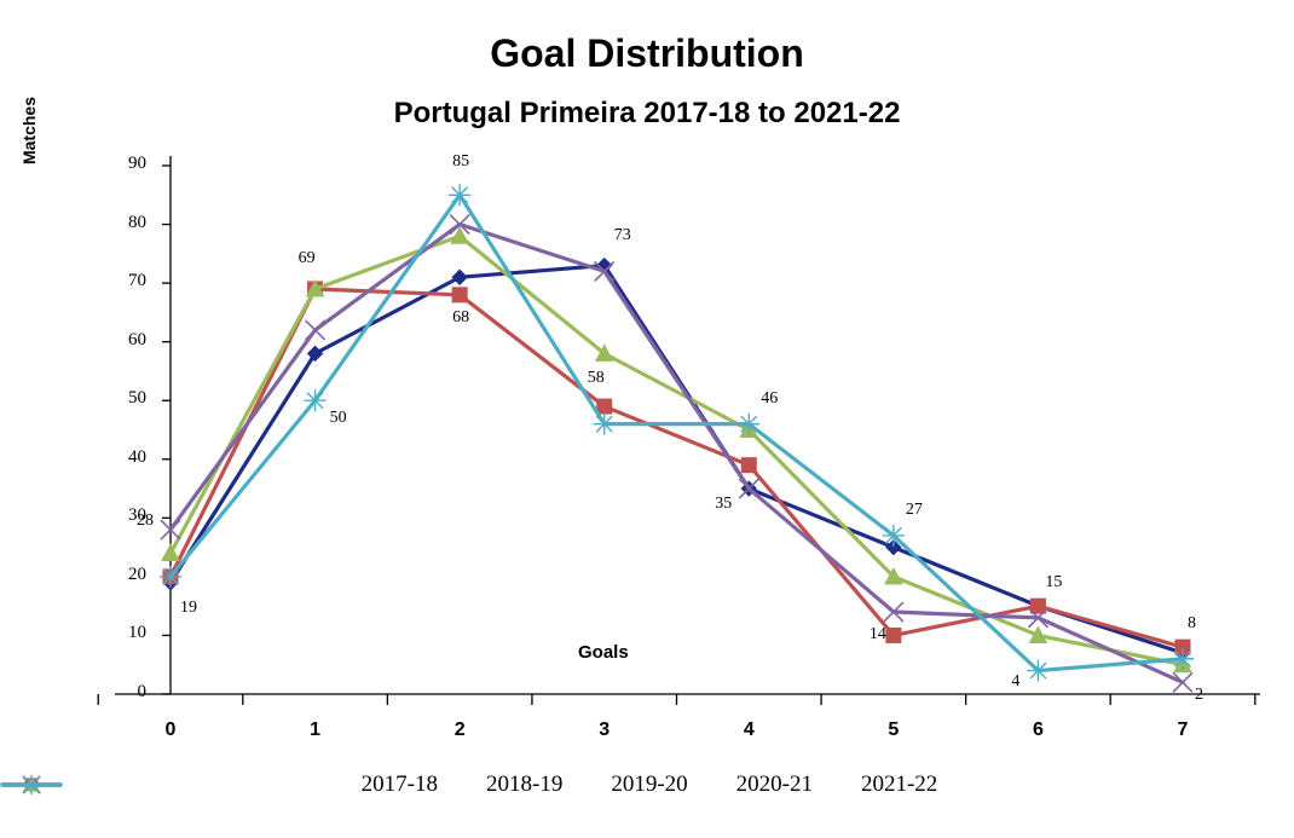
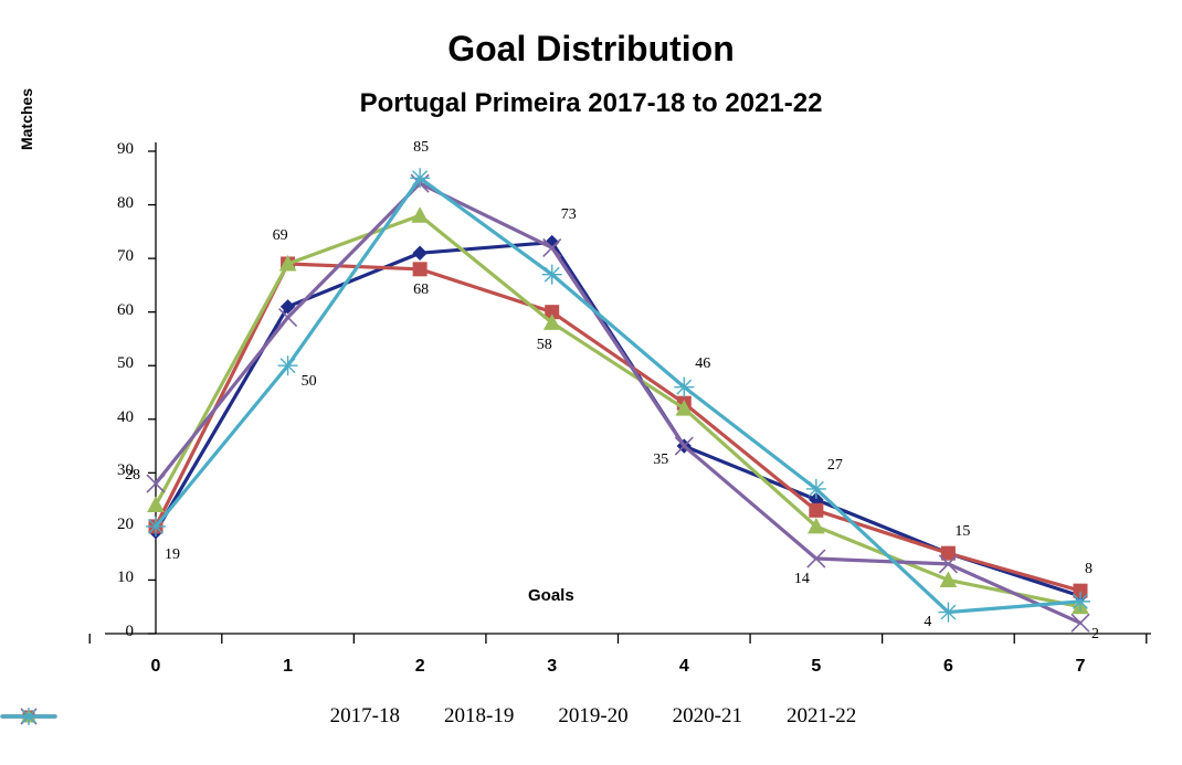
2017-18/1: 58 -> 61
2020-21/1: 62 -> 59
2020-21/2: 80 -> 84
2018-19/3: 49 -> 60
2021-22/3: 46 -> 67
2018-19/4: 39 -> 43
2019-20/4: 45 -> 42
2018-19/5: 10 -> 23
